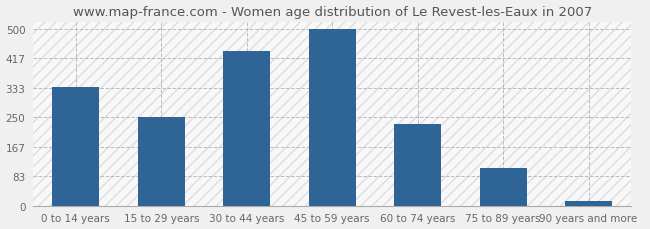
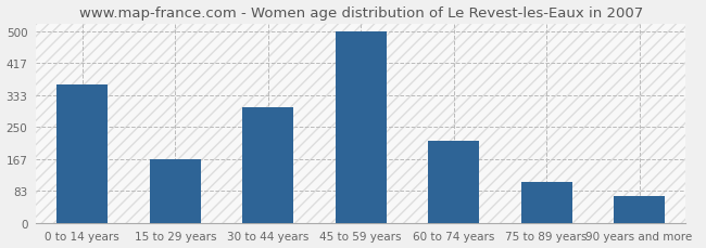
0 to 14 years: 336 -> 360
15 to 29 years: 250 -> 165
30 to 44 years: 437 -> 300
60 to 74 years: 232 -> 215
90 years and more: 14 -> 70
